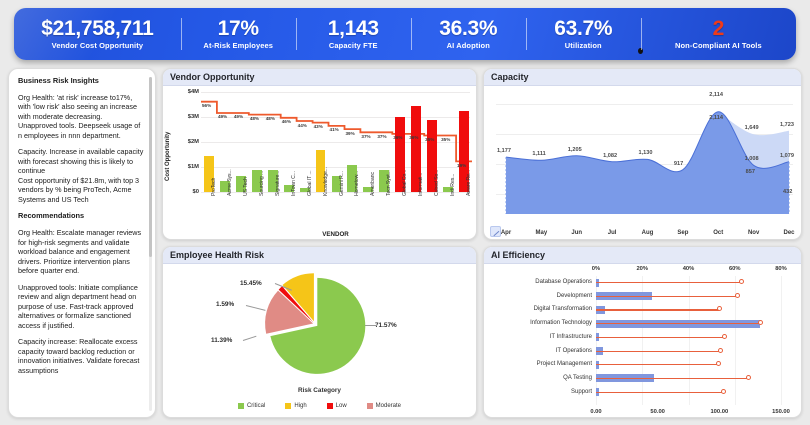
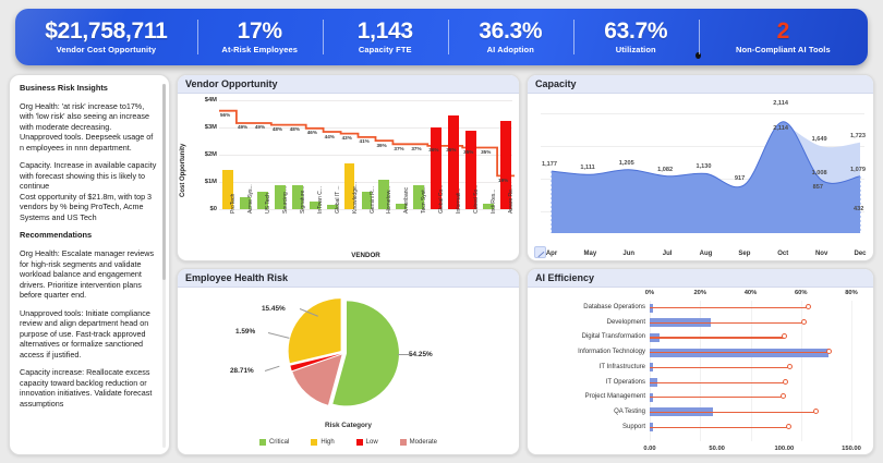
Employee Health Risk/Critical: 71.57% -> 54.25%
Employee Health Risk/High: 11.39% -> 28.71%
